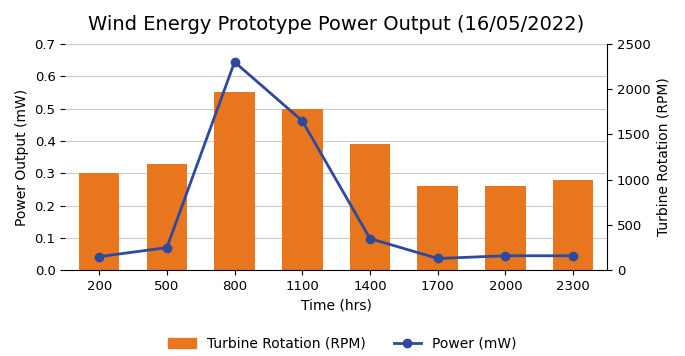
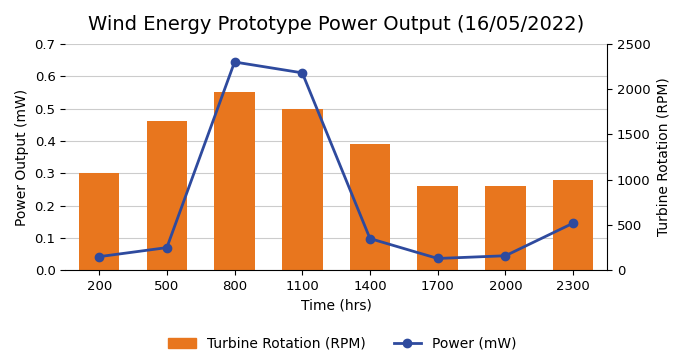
Turbine Rotation (RPM)/500: 0.33 -> 0.46
Power (mW)/1100: 1650 -> 2180
Power (mW)/2300: 160 -> 520
